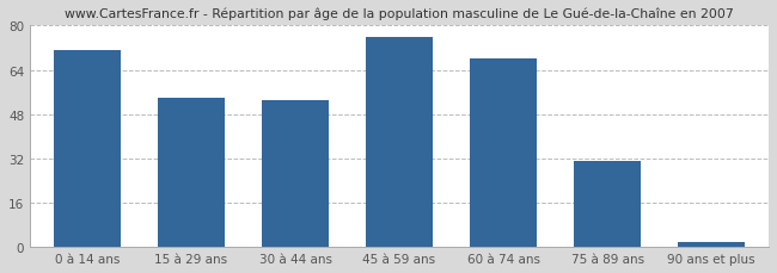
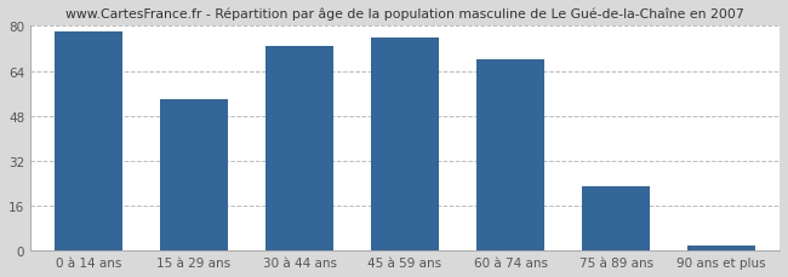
0 à 14 ans: 71 -> 78
30 à 44 ans: 53 -> 73
75 à 89 ans: 31 -> 23
